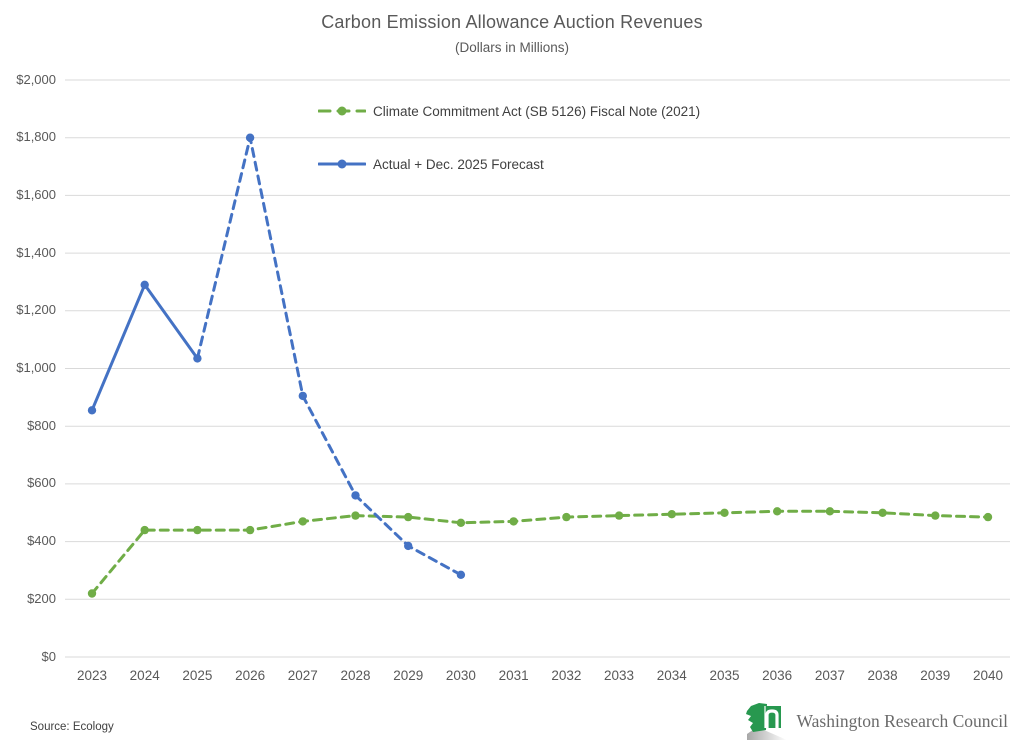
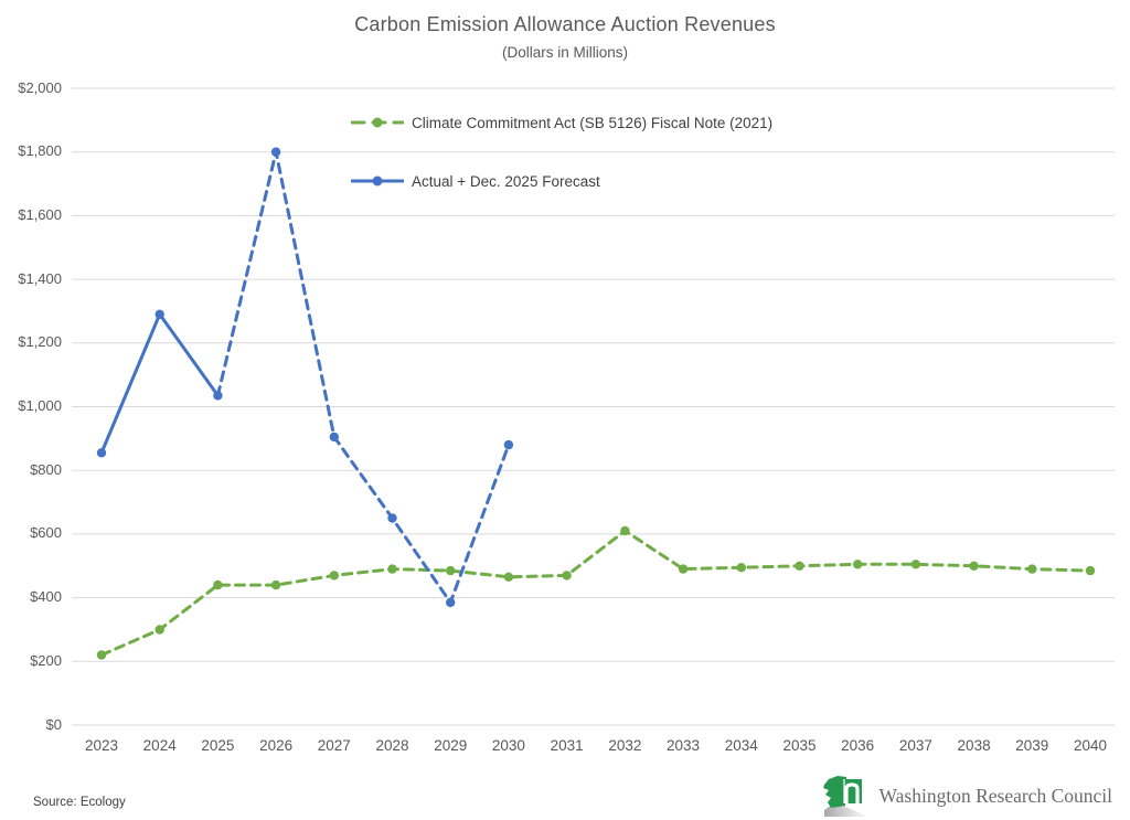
Climate Commitment Act (SB 5126) Fiscal Note (2021)/2024: $440 -> $300
Actual + Dec. 2025 Forecast/2028: $560 -> $650
Actual + Dec. 2025 Forecast/2030: $280 -> $880
Climate Commitment Act (SB 5126) Fiscal Note (2021)/2032: $480 -> $610
